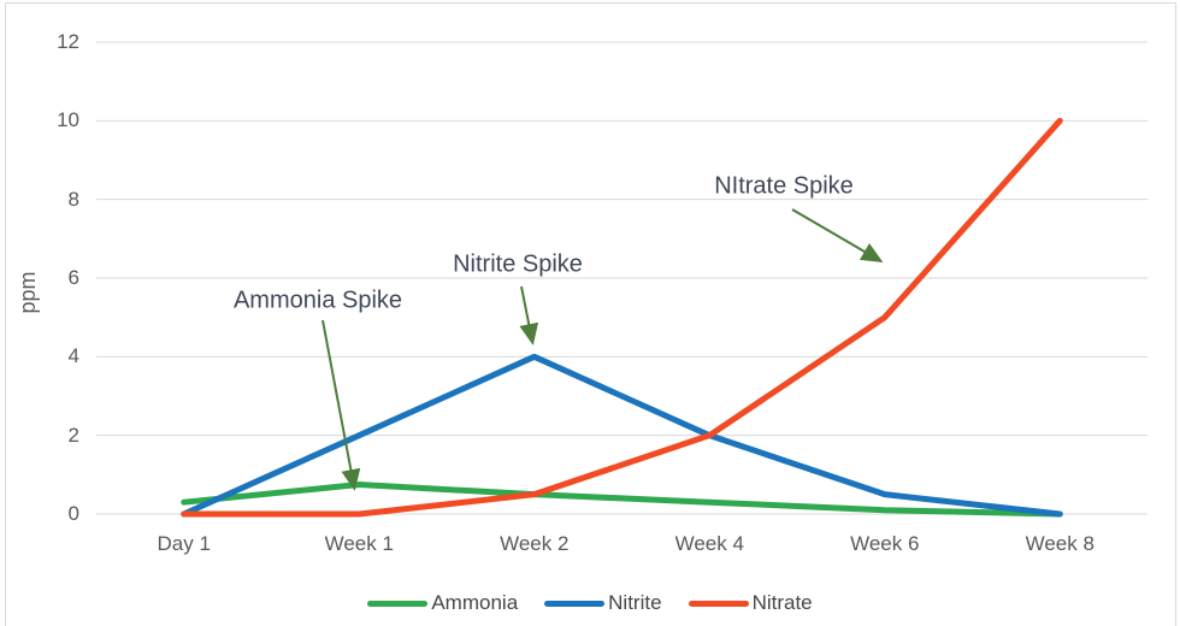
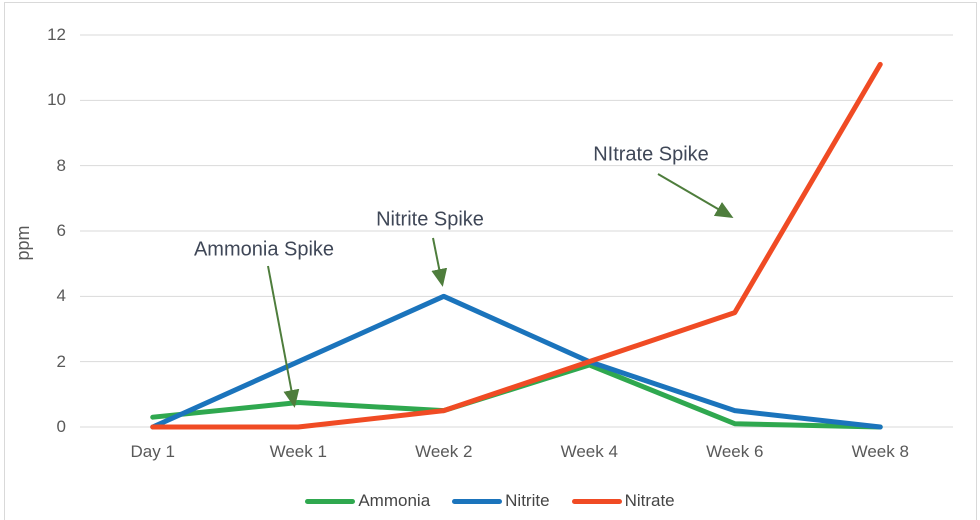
Ammonia/Week 4: 0.3 -> 1.9
Nitrate/Week 6: 5.0 -> 3.5
Nitrate/Week 8: 10.0 -> 11.1
